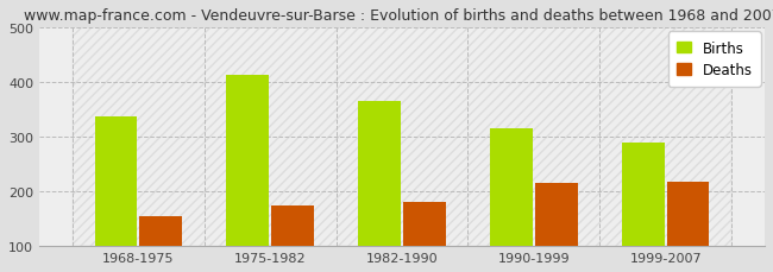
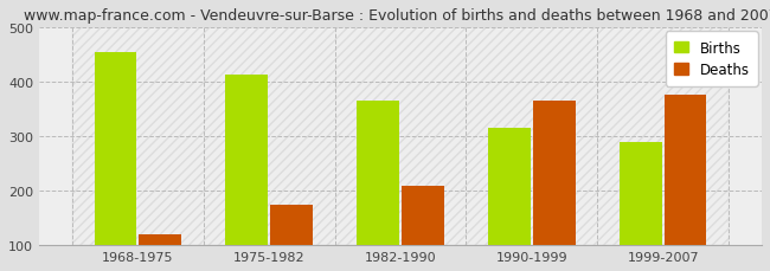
Births/1968-1975: 338 -> 455
Deaths/1968-1975: 155 -> 120
Deaths/1982-1990: 180 -> 210
Deaths/1990-1999: 215 -> 365
Deaths/1999-2007: 218 -> 375
